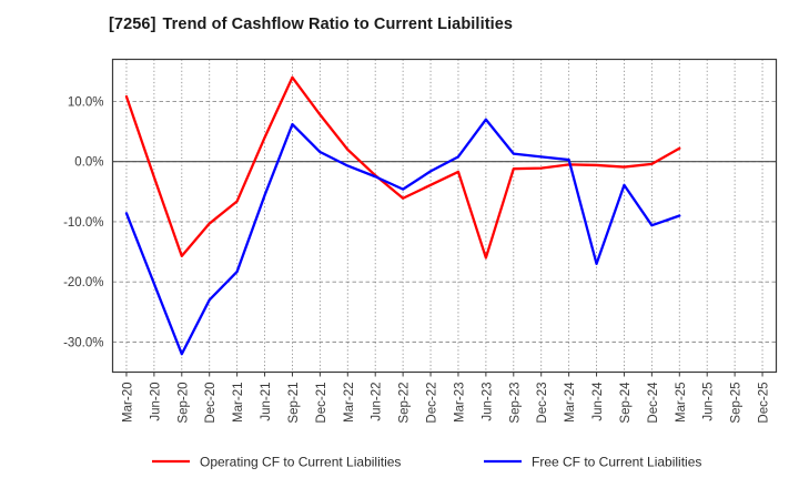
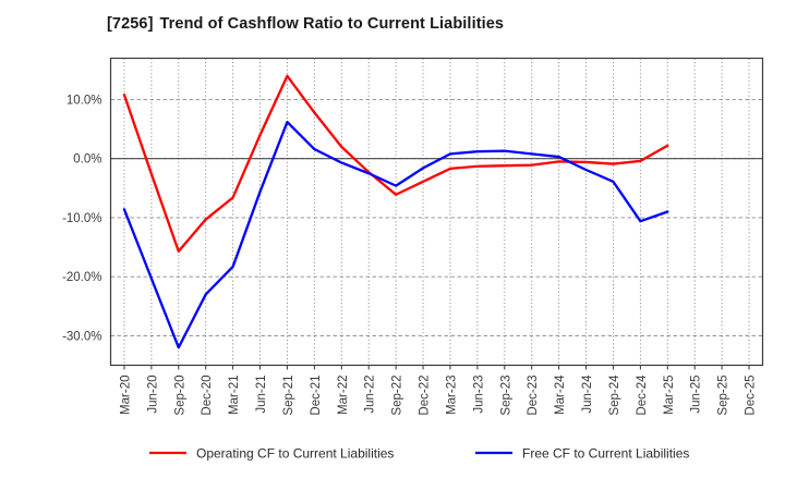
Operating CF to Current Liabilities/Jun-23: -16% -> -1%
Free CF to Current Liabilities/Jun-23: 7% -> 1%
Free CF to Current Liabilities/Jun-24: -17% -> -2%
